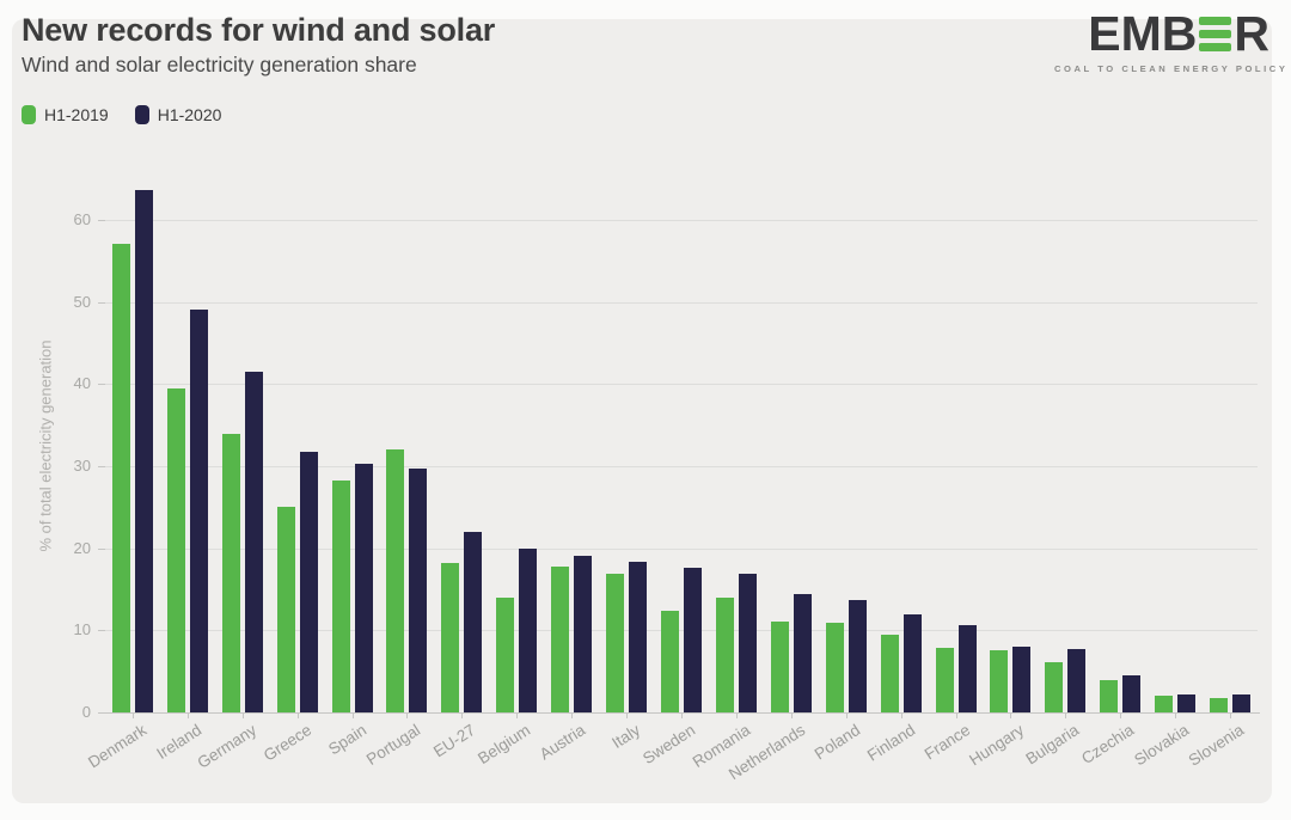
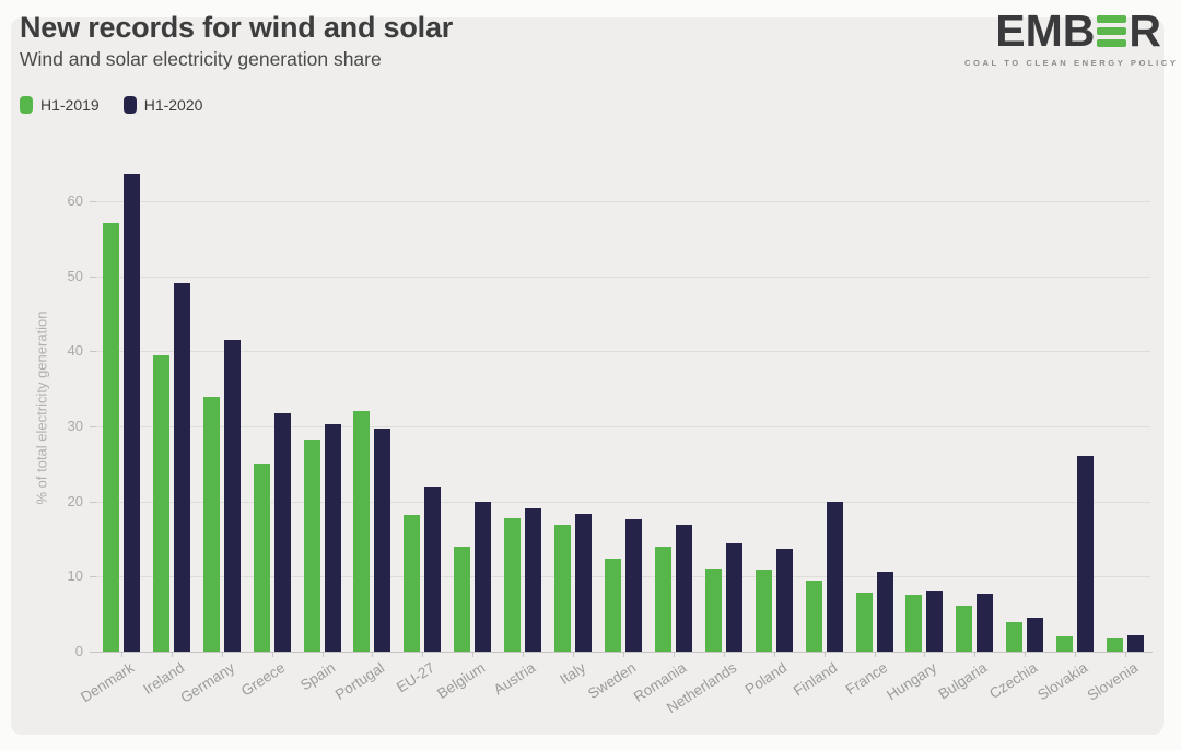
H1-2020/Finland: 12 -> 20
H1-2020/Slovakia: 2 -> 26
